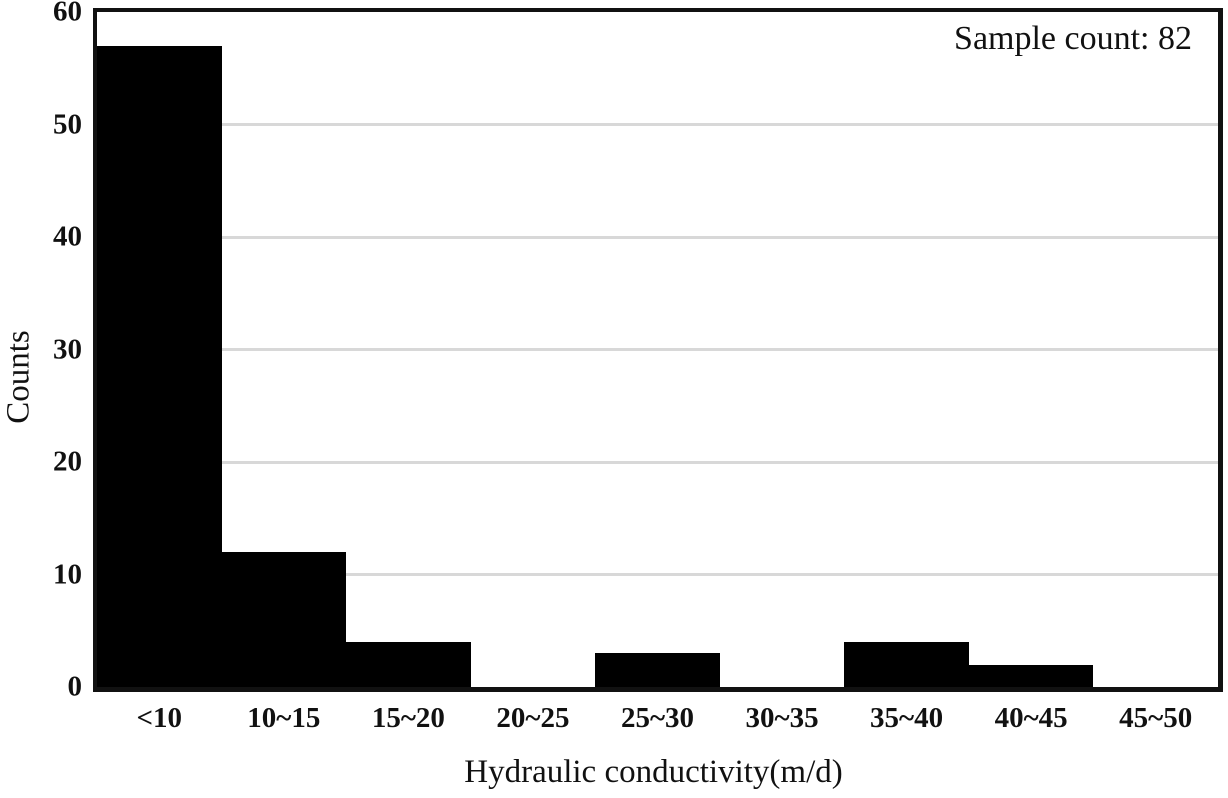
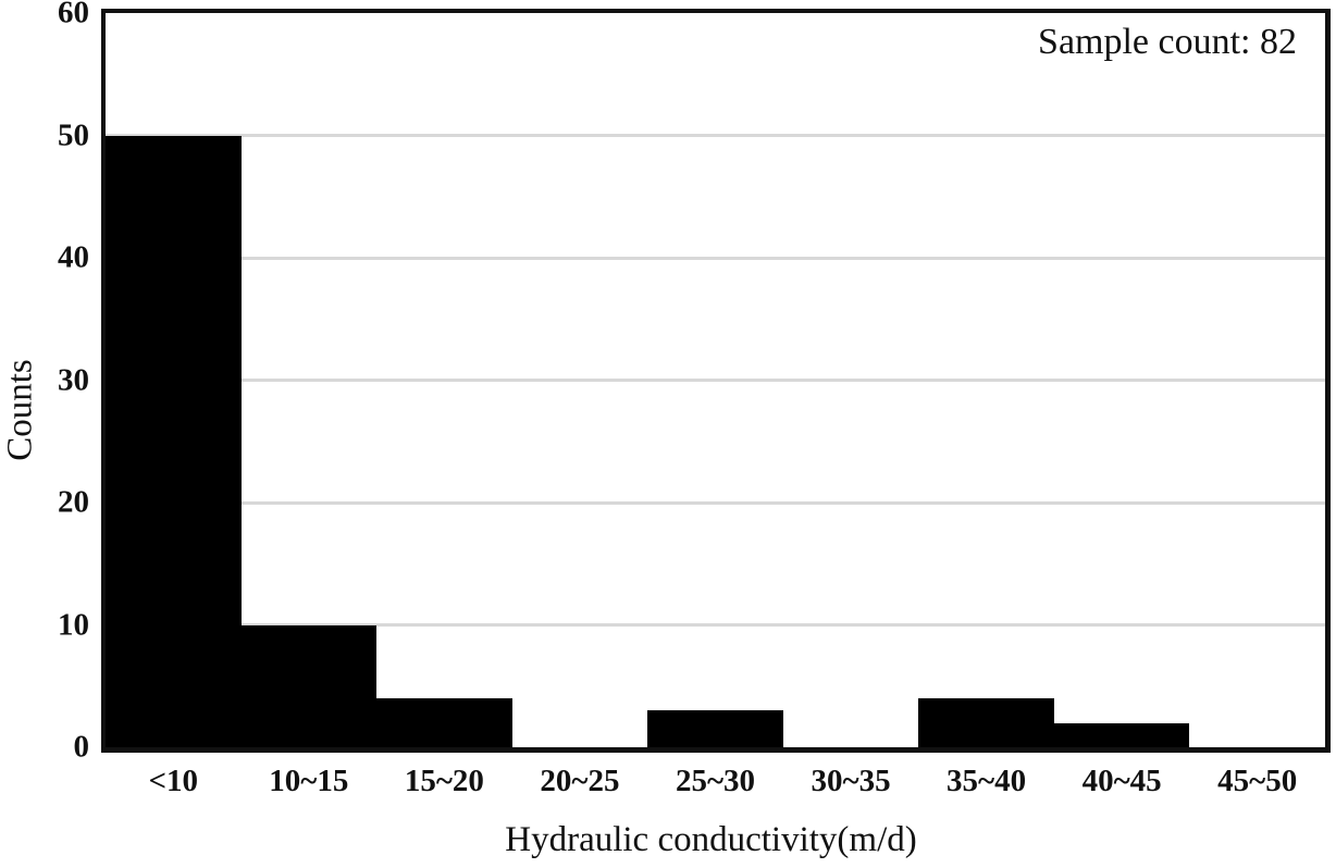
<10: 57 -> 50
10~15: 12 -> 10
